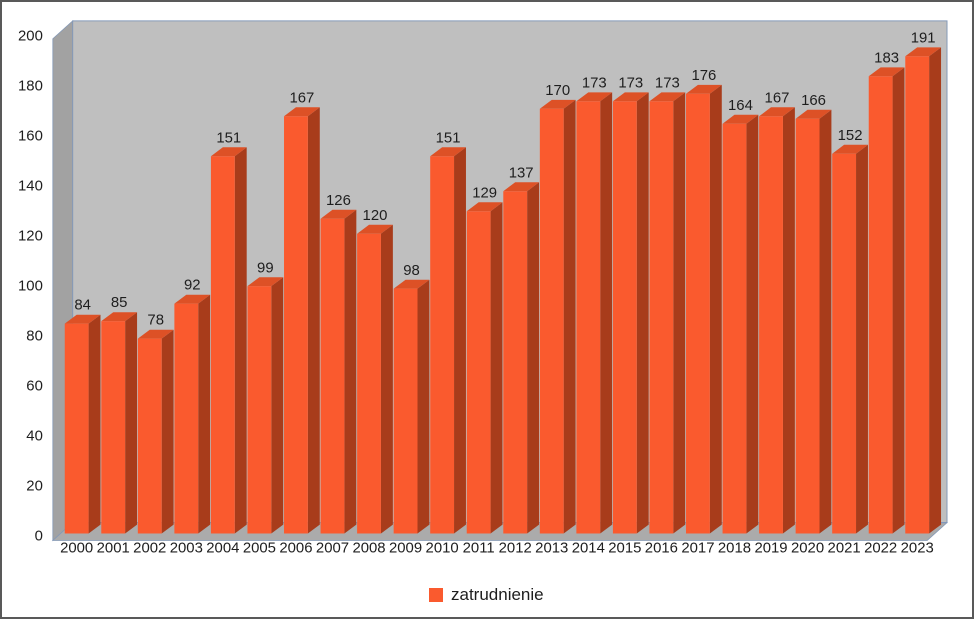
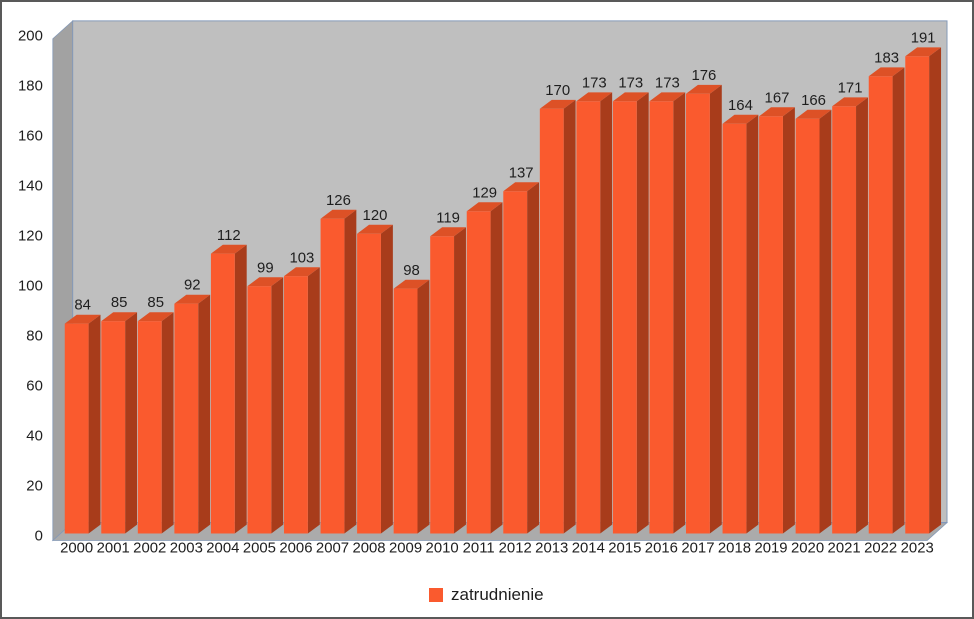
2002: 78 -> 85
2004: 151 -> 112
2006: 167 -> 103
2010: 151 -> 119
2021: 152 -> 171
